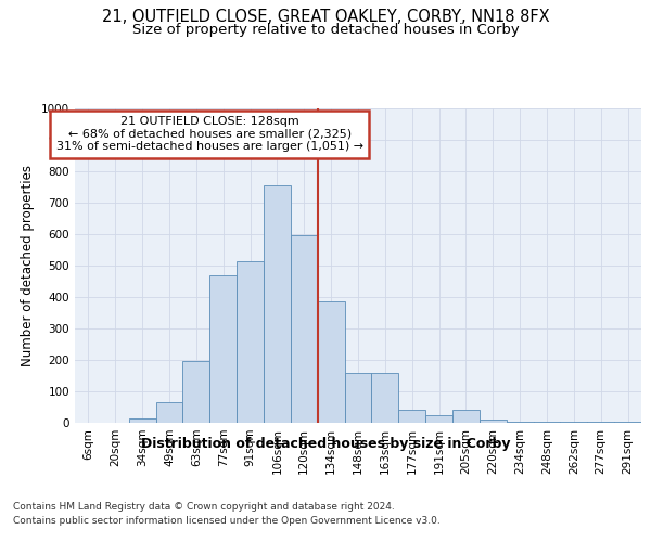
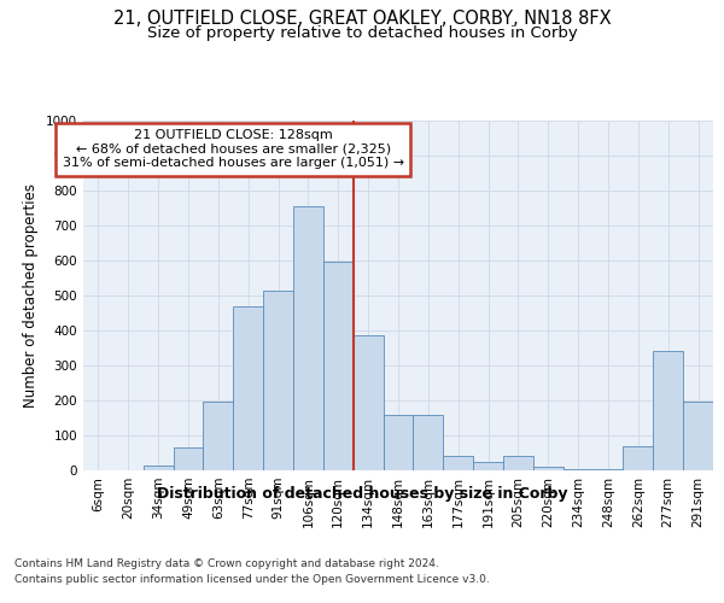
262sqm: 2 -> 70
277sqm: 2 -> 340
291sqm: 2 -> 195
